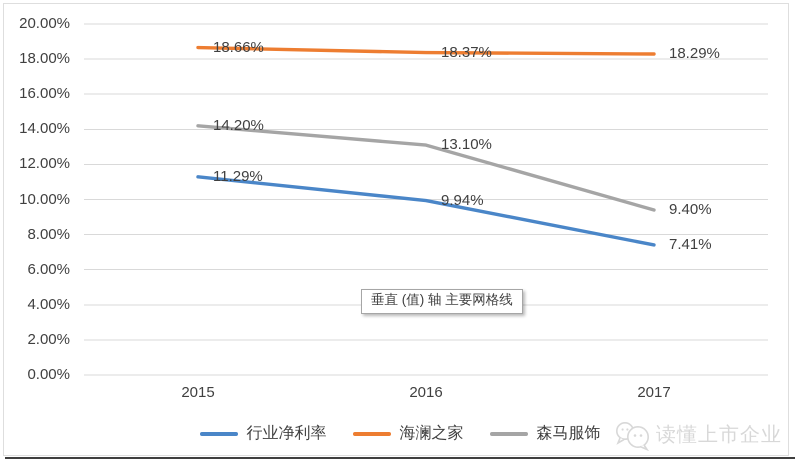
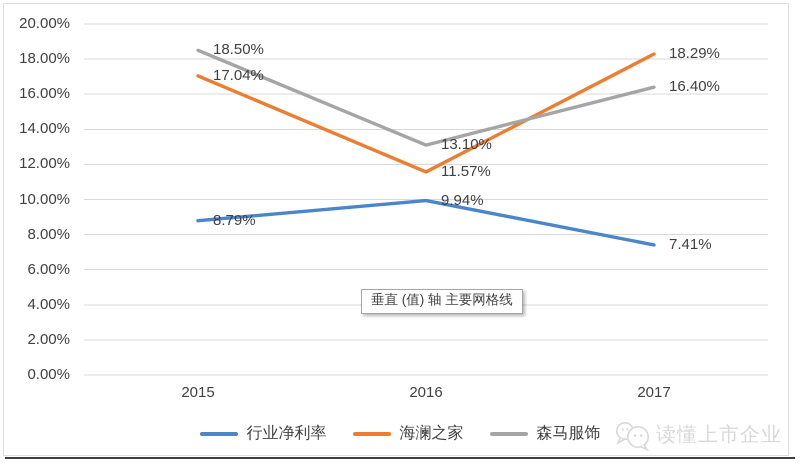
行业净利率/2015: 11.29% -> 8.79%
海澜之家/2015: 18.66% -> 17.04%
森马服饰/2015: 14.20% -> 18.50%
海澜之家/2016: 18.37% -> 11.57%
森马服饰/2017: 9.40% -> 16.40%
